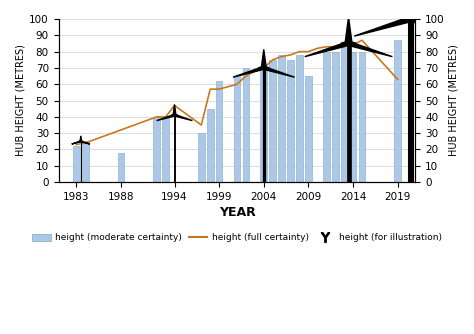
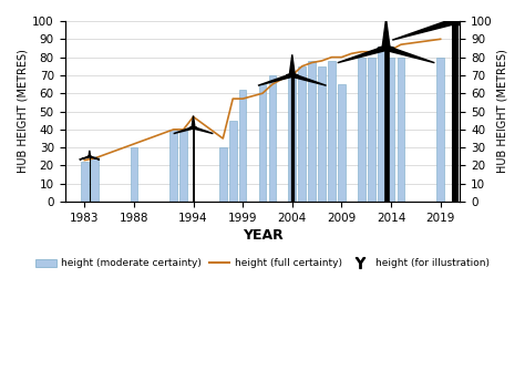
height (moderate certainty)/1988: 18 -> 30
height (moderate certainty)/2019: 87 -> 80
height (full certainty)/2019: 63 -> 90
